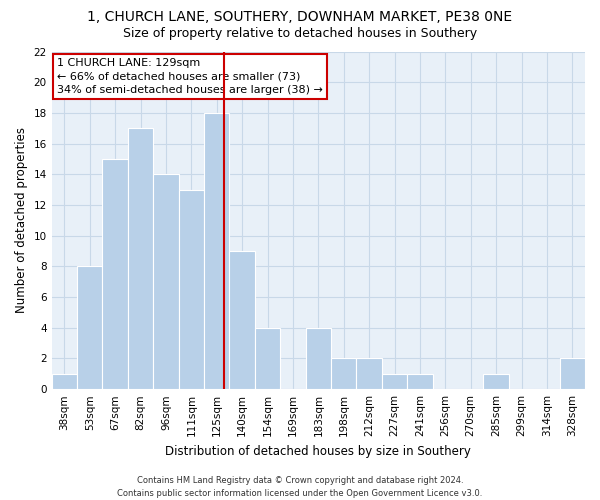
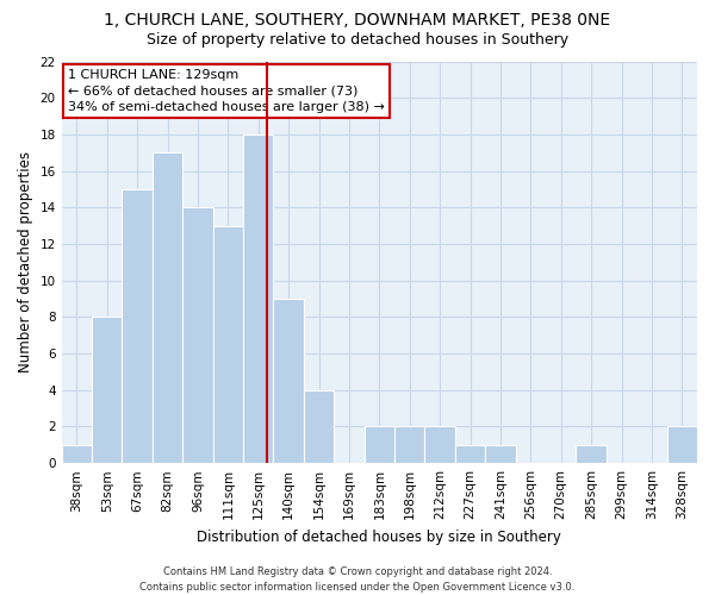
183sqm: 4 -> 2
